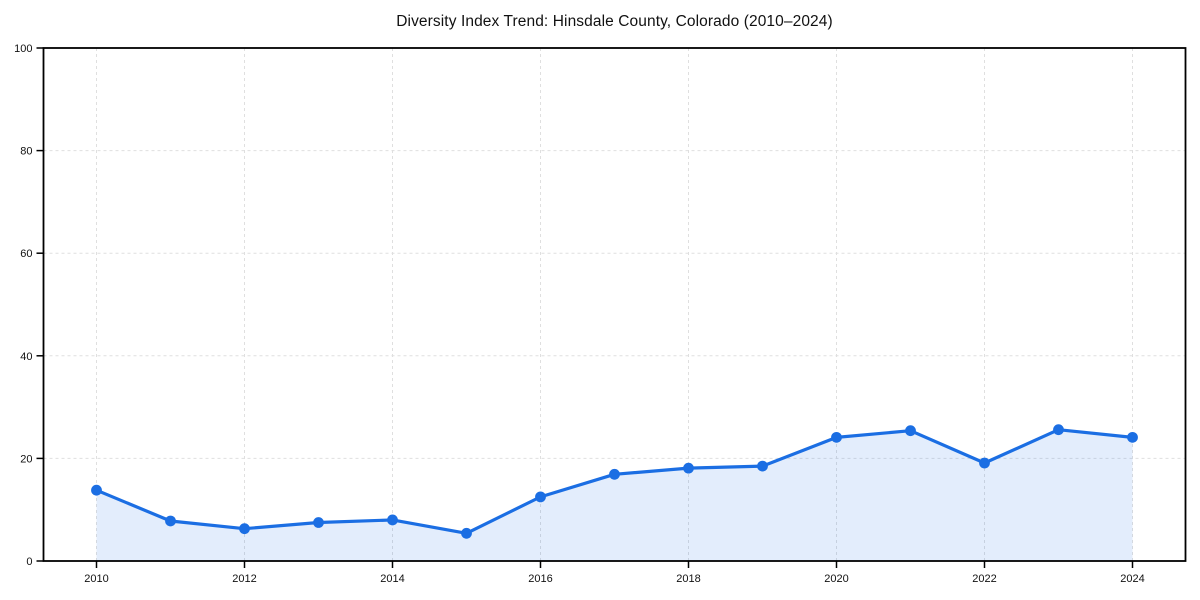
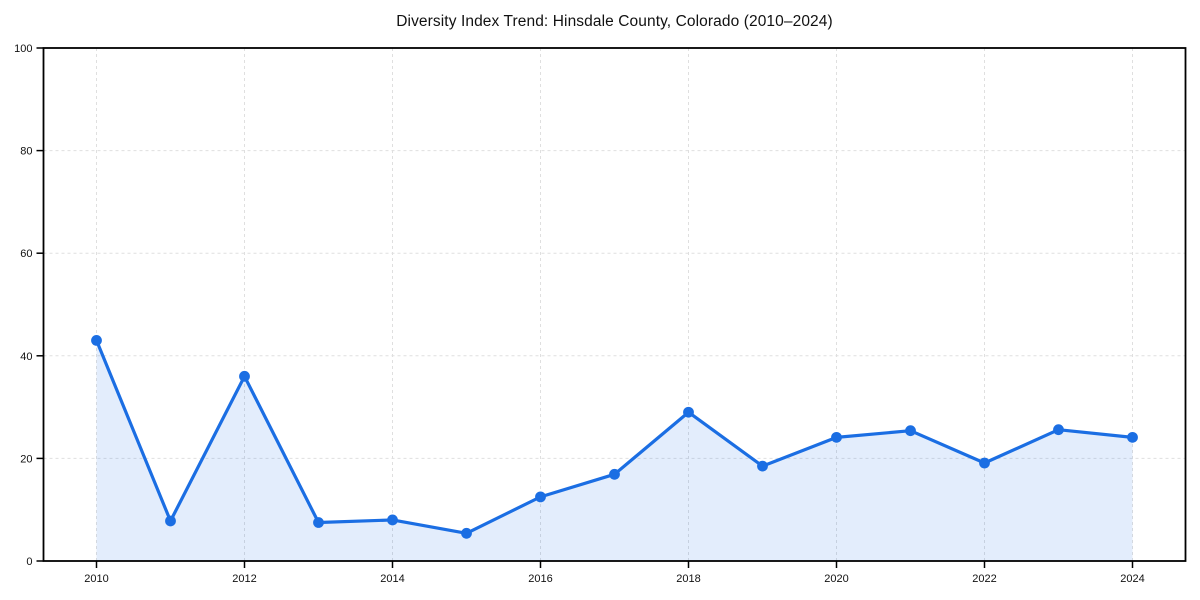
2010: 14 -> 43
2012: 6 -> 36
2018: 18 -> 29
